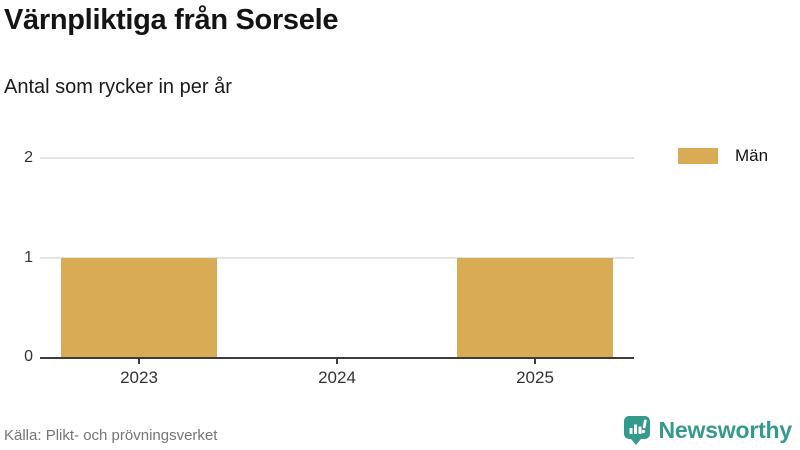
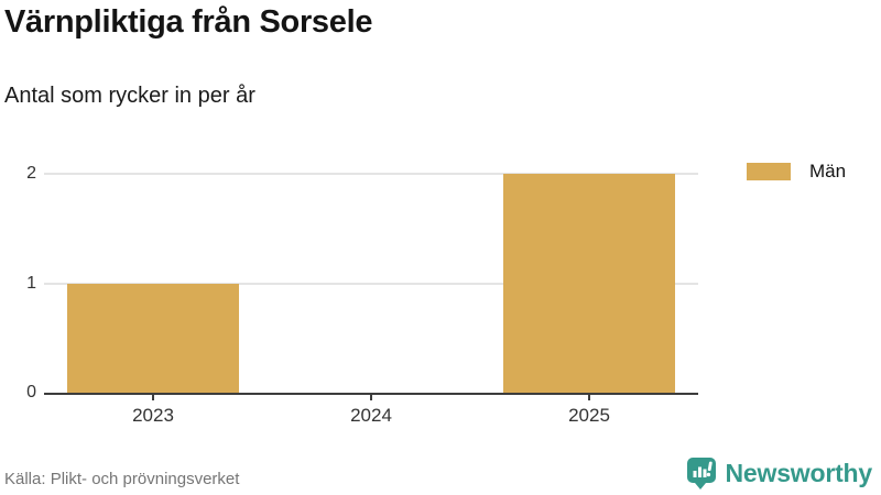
2025: 1 -> 2
